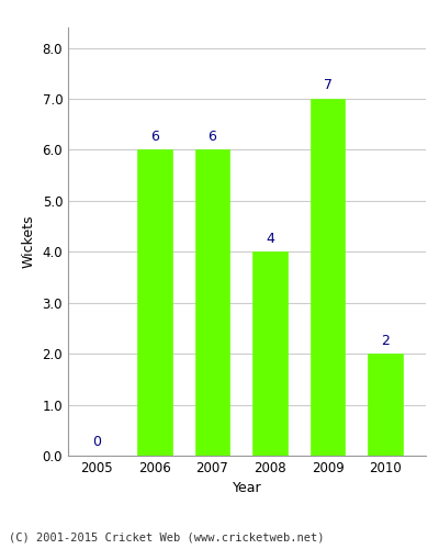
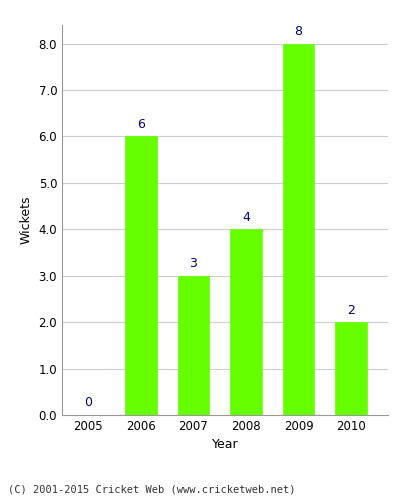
2007: 6 -> 3
2009: 7 -> 8
